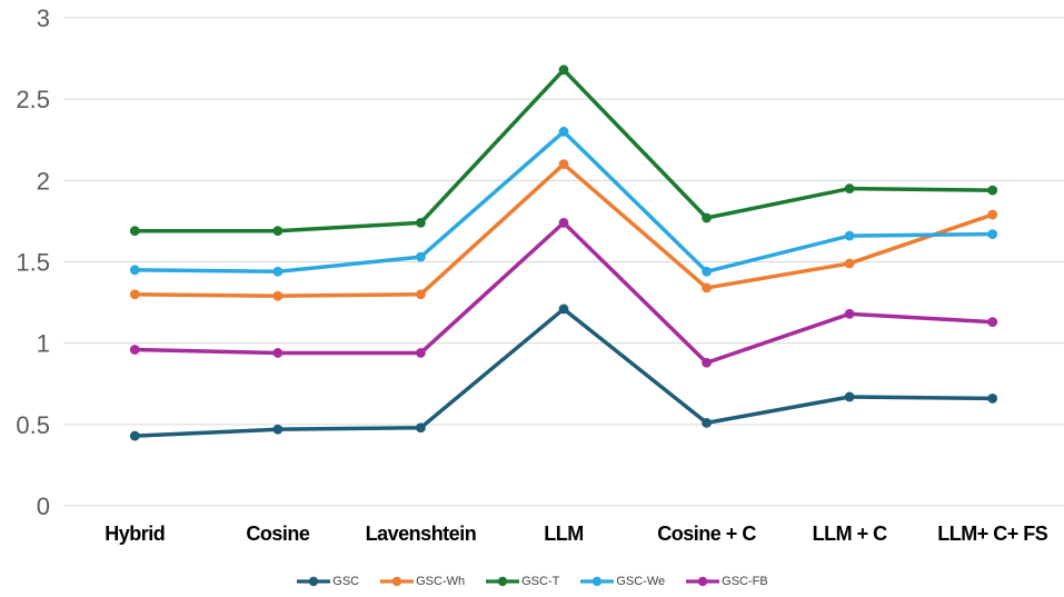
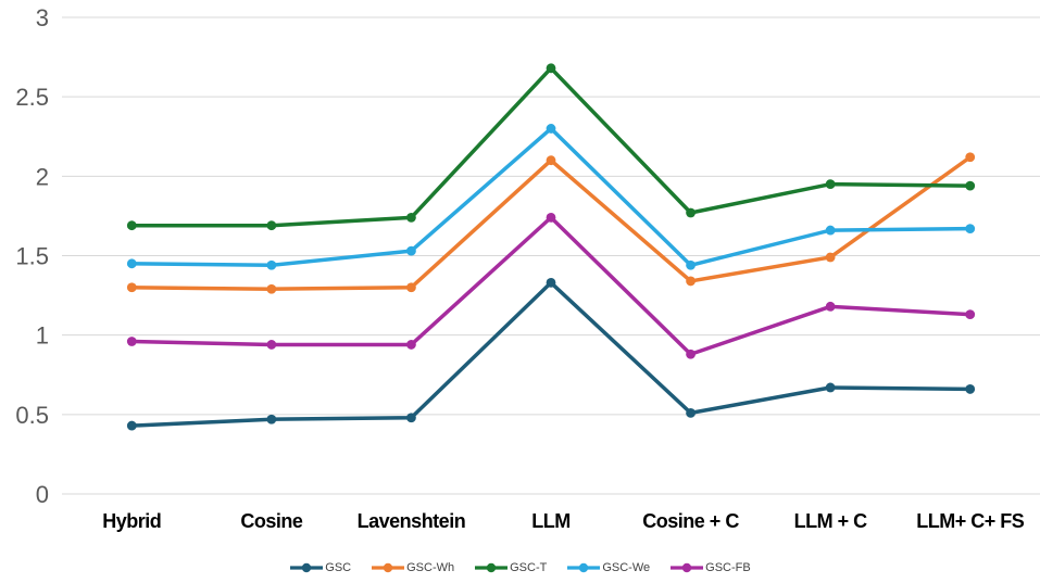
GSC/LLM: 1.21 -> 1.33
GSC-Wh/LLM+ C+ FS: 1.79 -> 2.12
